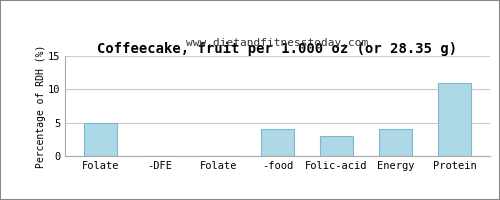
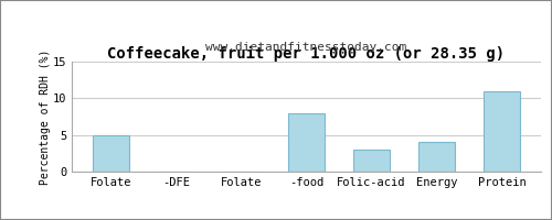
-food: 4 -> 8
